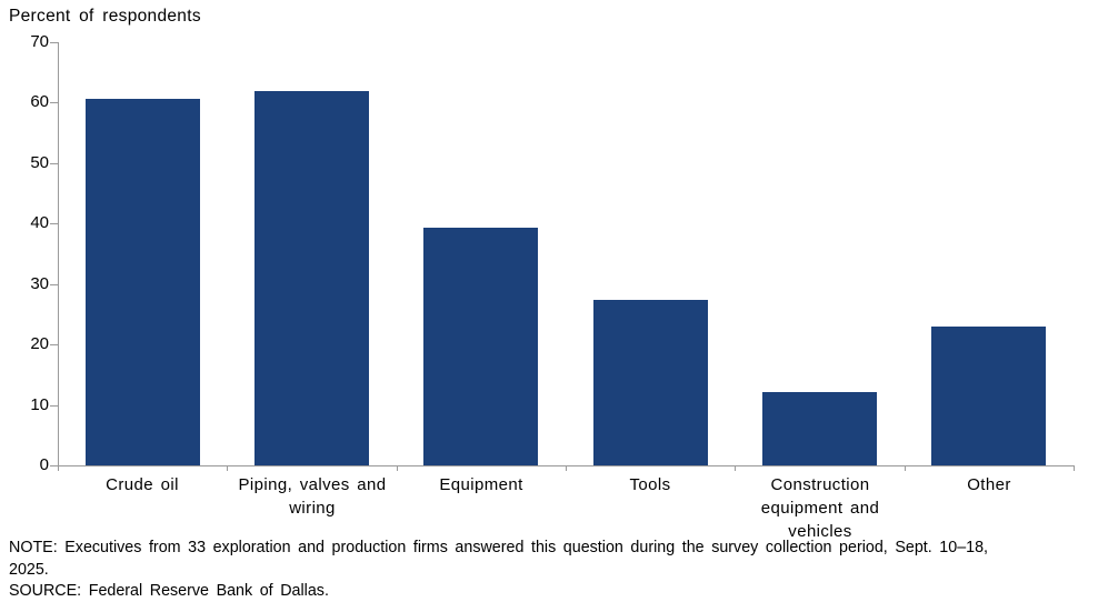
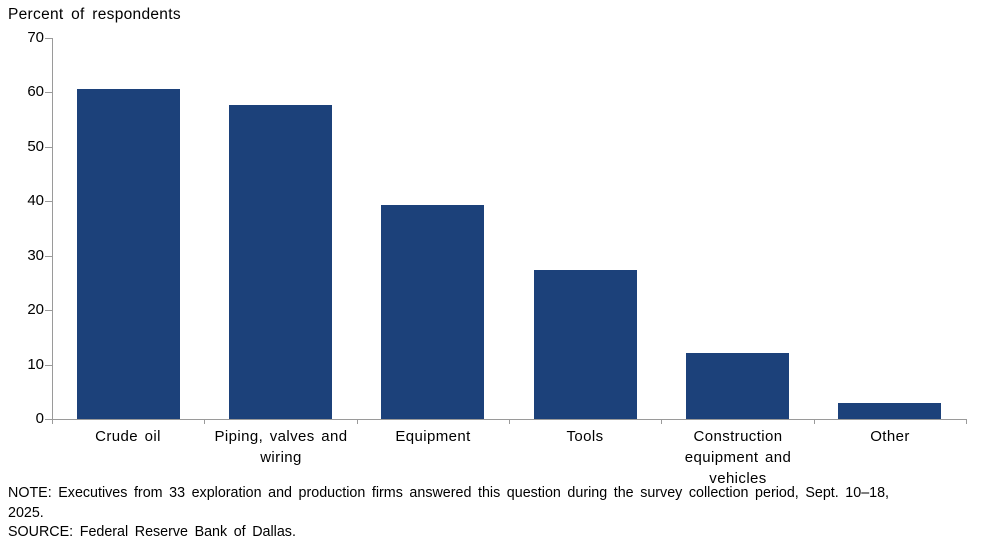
Piping, valves and wiring: 62 -> 58
Other: 23 -> 3
